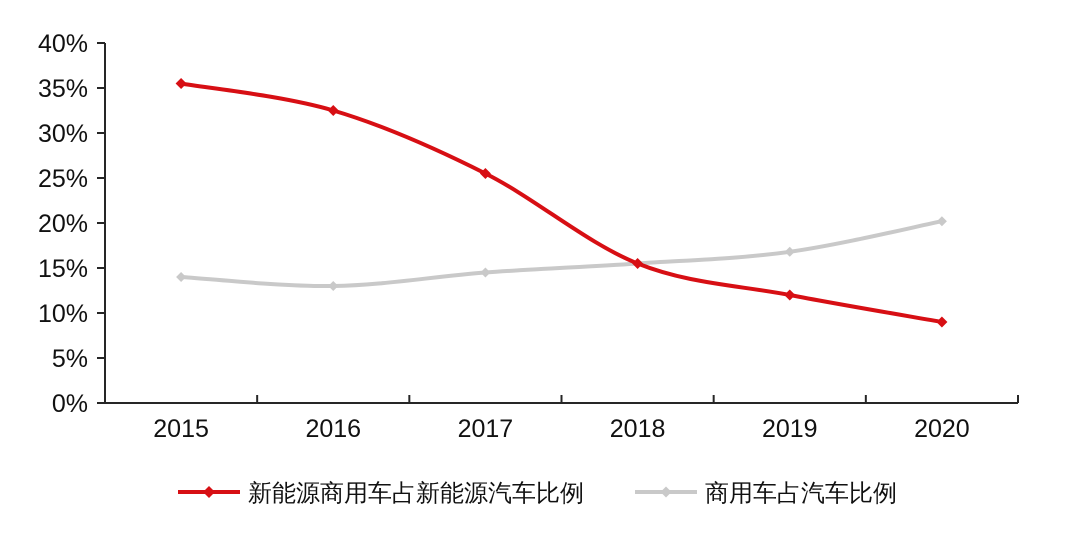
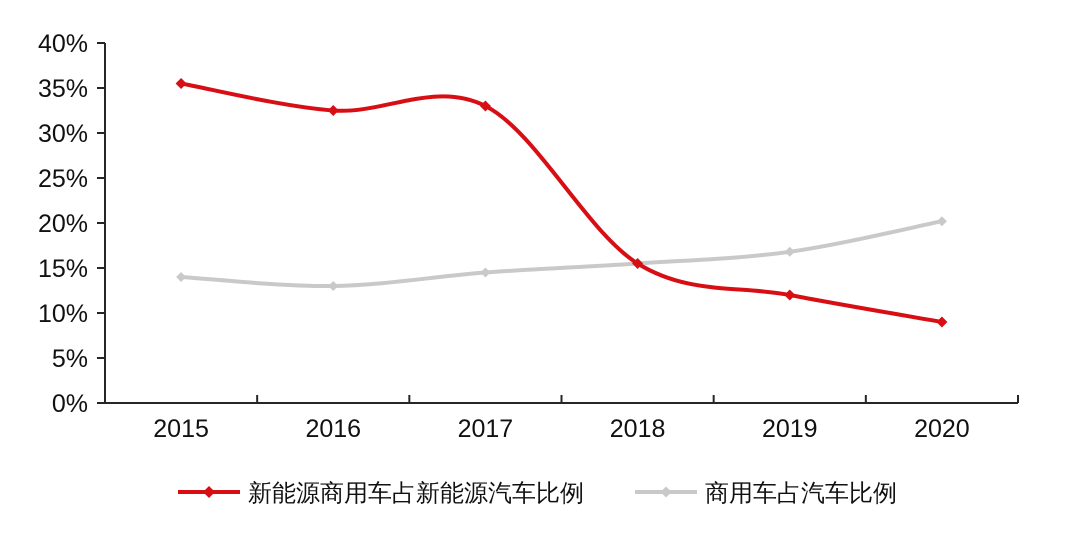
新能源商用车占新能源汽车比例/2017: 26% -> 33%
